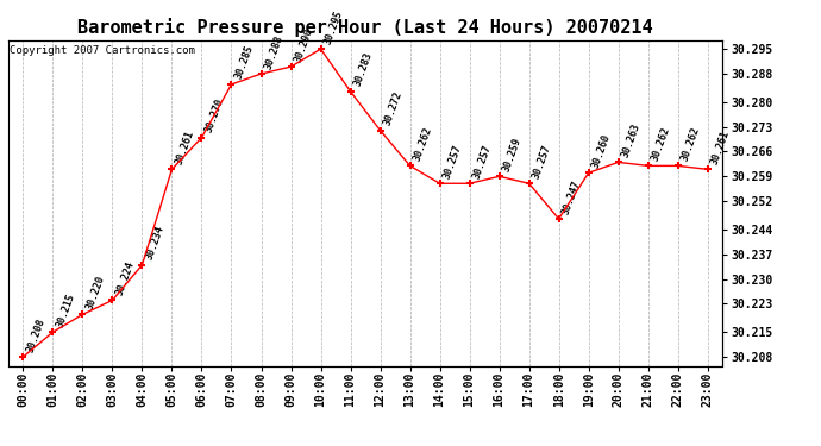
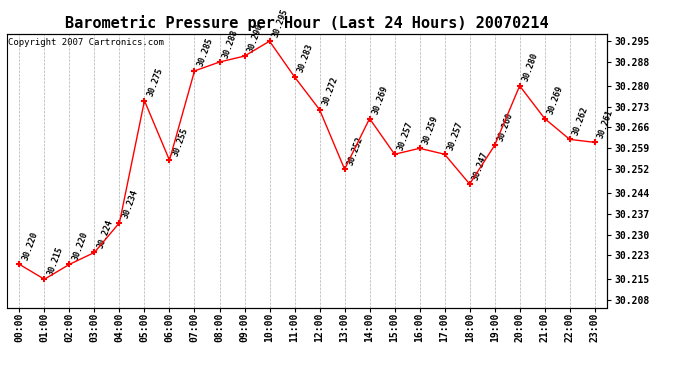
00:00: 30.208 -> 30.220
05:00: 30.261 -> 30.275
06:00: 30.270 -> 30.255
13:00: 30.262 -> 30.252
14:00: 30.257 -> 30.269
20:00: 30.263 -> 30.280
21:00: 30.262 -> 30.269
